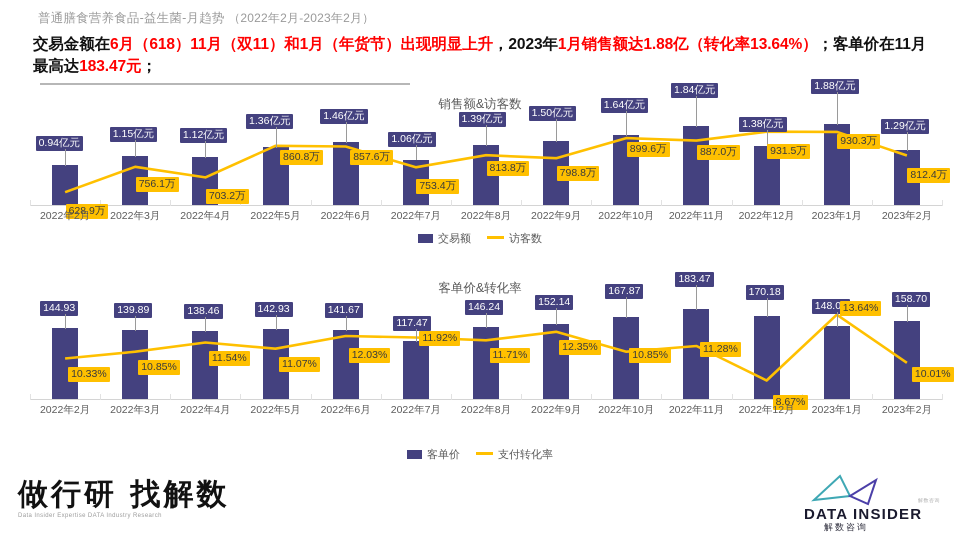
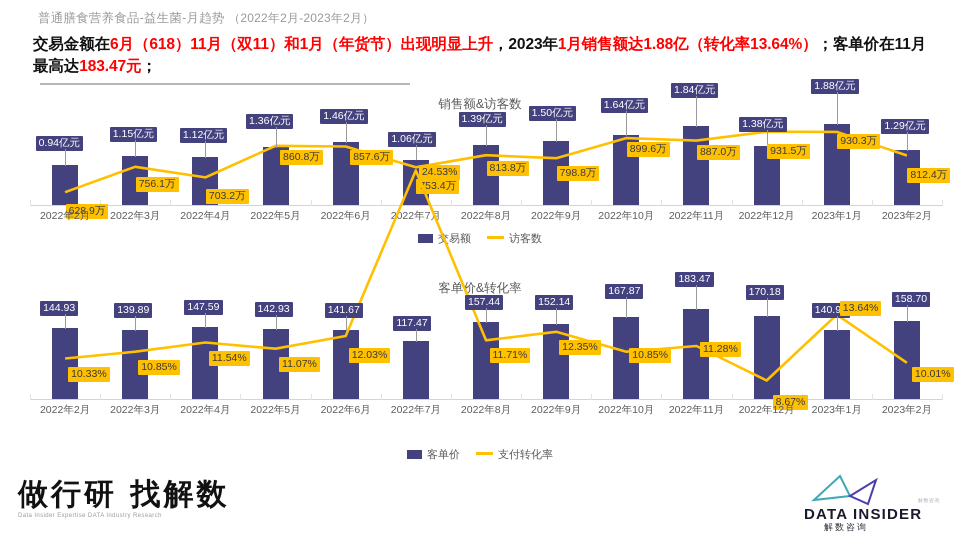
客单价&转化率/客单价/2022年4月: 138.46 -> 147.59
客单价&转化率/支付转化率/2022年7月: 11.92% -> 24.53%
客单价&转化率/客单价/2022年8月: 146.24 -> 157.44
客单价&转化率/客单价/2023年1月: 148.01 -> 140.90
